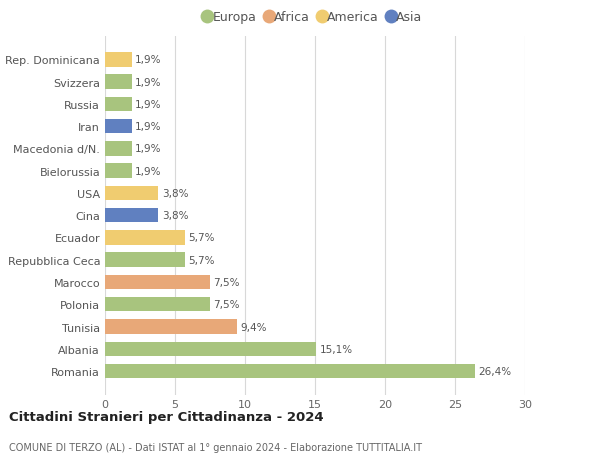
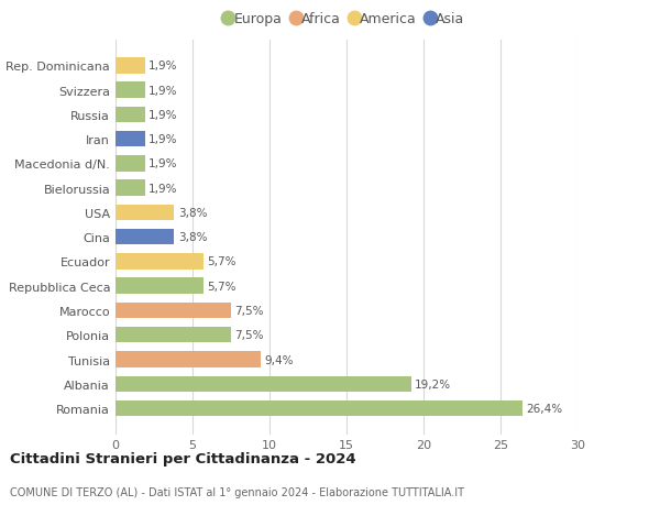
Albania: 15,1% -> 19,2%
